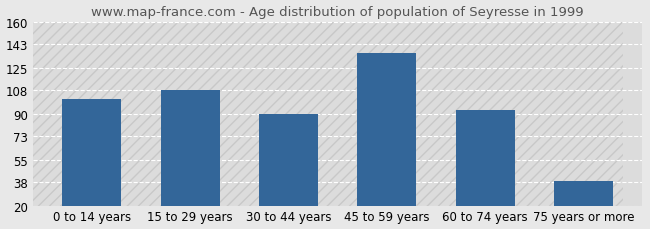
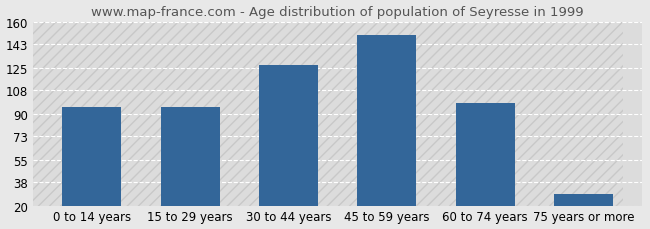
0 to 14 years: 101 -> 95
15 to 29 years: 108 -> 95
30 to 44 years: 90 -> 127
45 to 59 years: 136 -> 150
60 to 74 years: 93 -> 98
75 years or more: 39 -> 29
